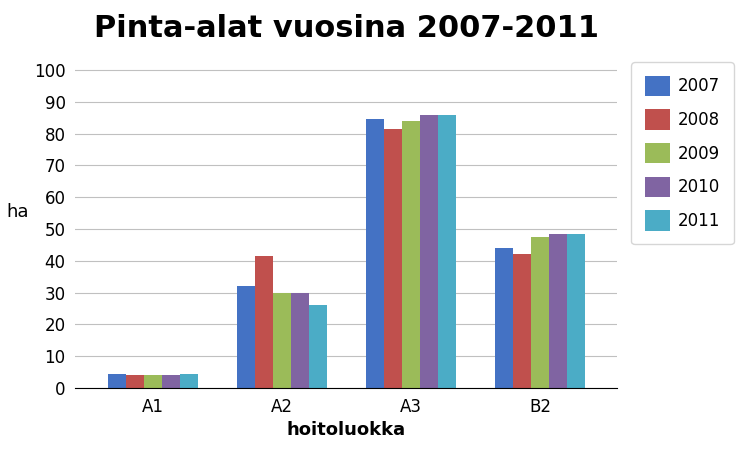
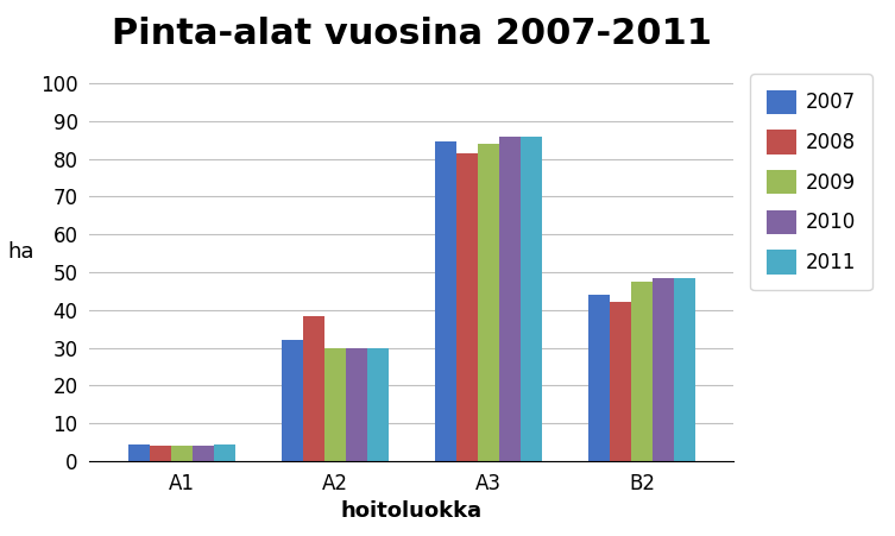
2008/A2: 41.5 -> 38.2
2011/A2: 26.0 -> 30.0
